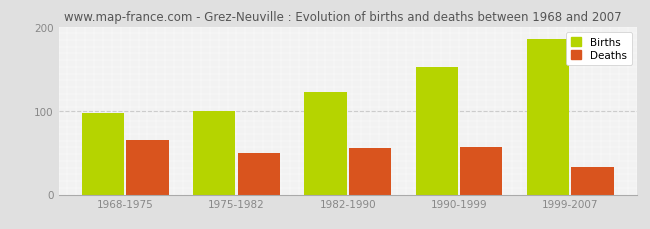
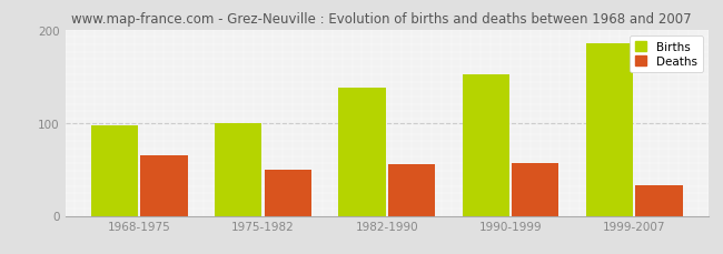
Births/1982-1990: 122 -> 138
